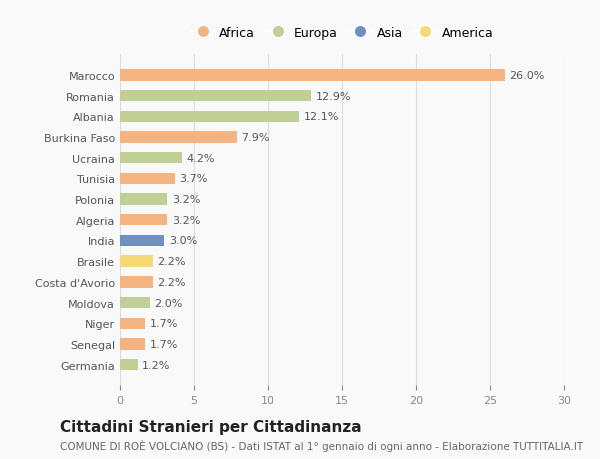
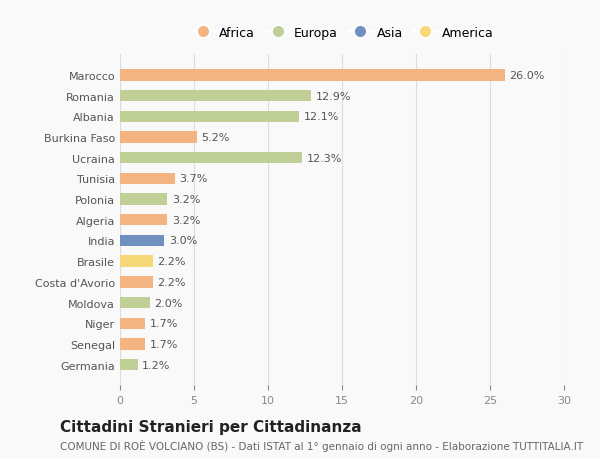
Burkina Faso: 7.9% -> 5.2%
Ucraina: 4.2% -> 12.3%
